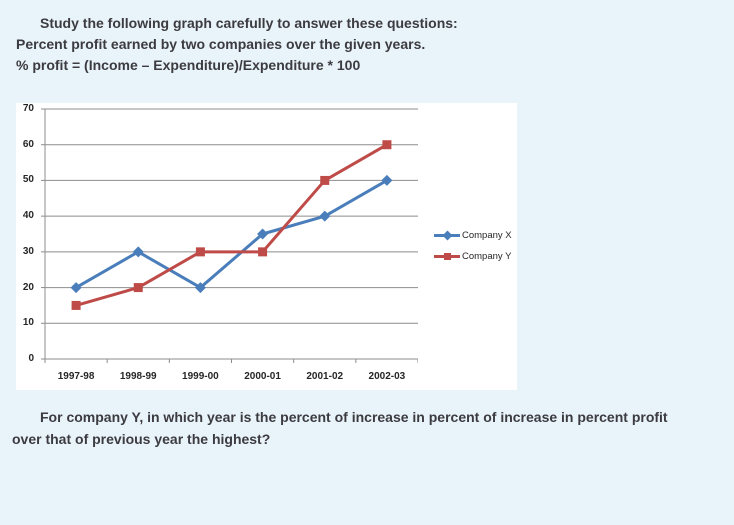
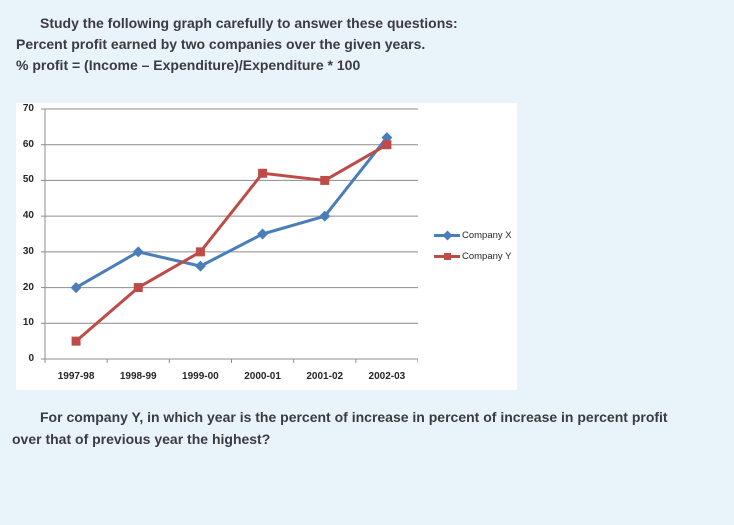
Company Y/1997-98: 15 -> 5
Company X/1999-00: 20 -> 26
Company Y/2000-01: 30 -> 52
Company X/2002-03: 50 -> 62
